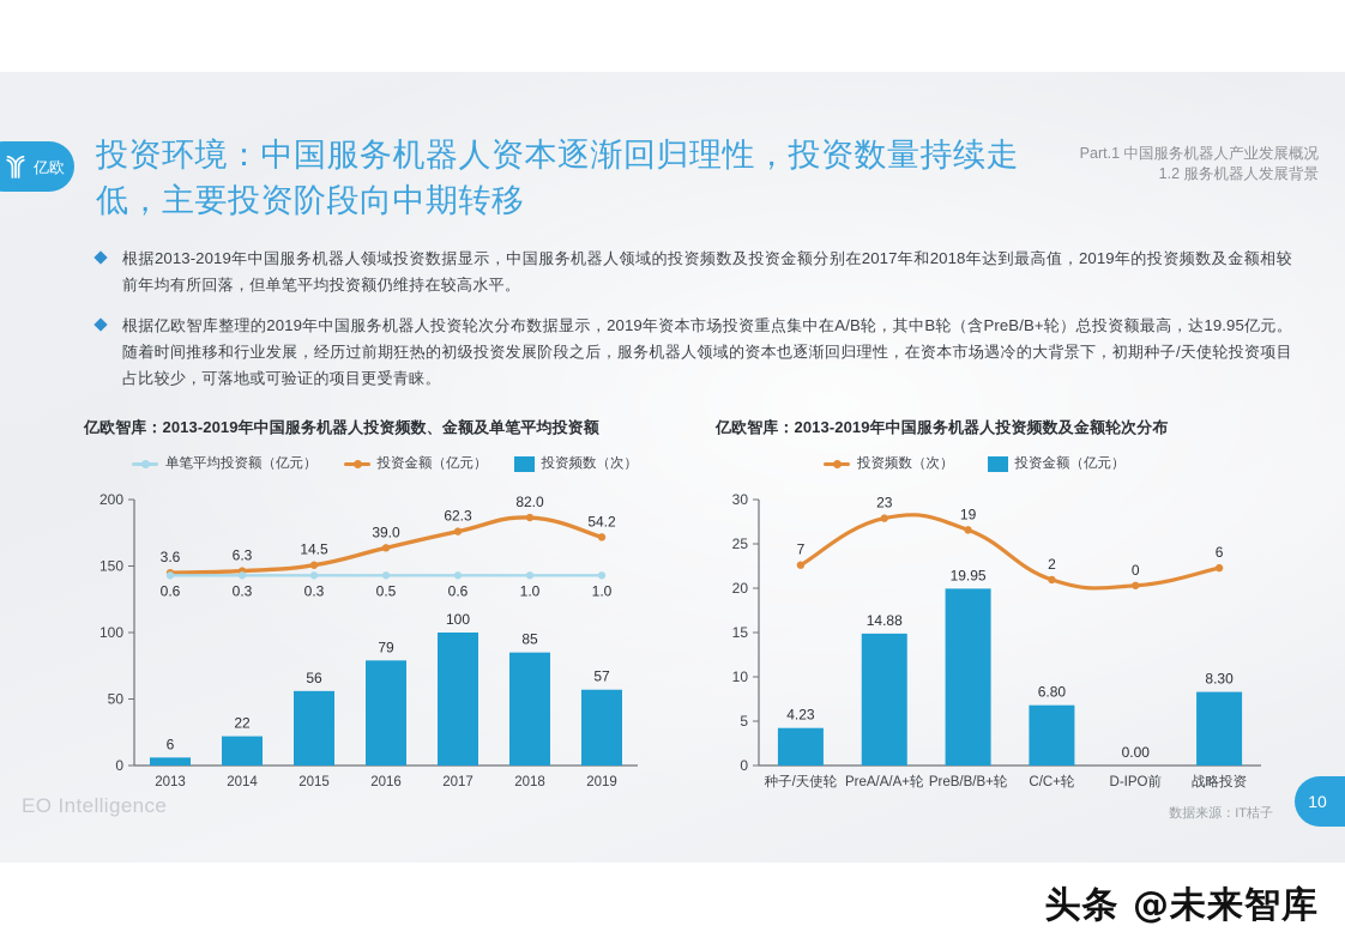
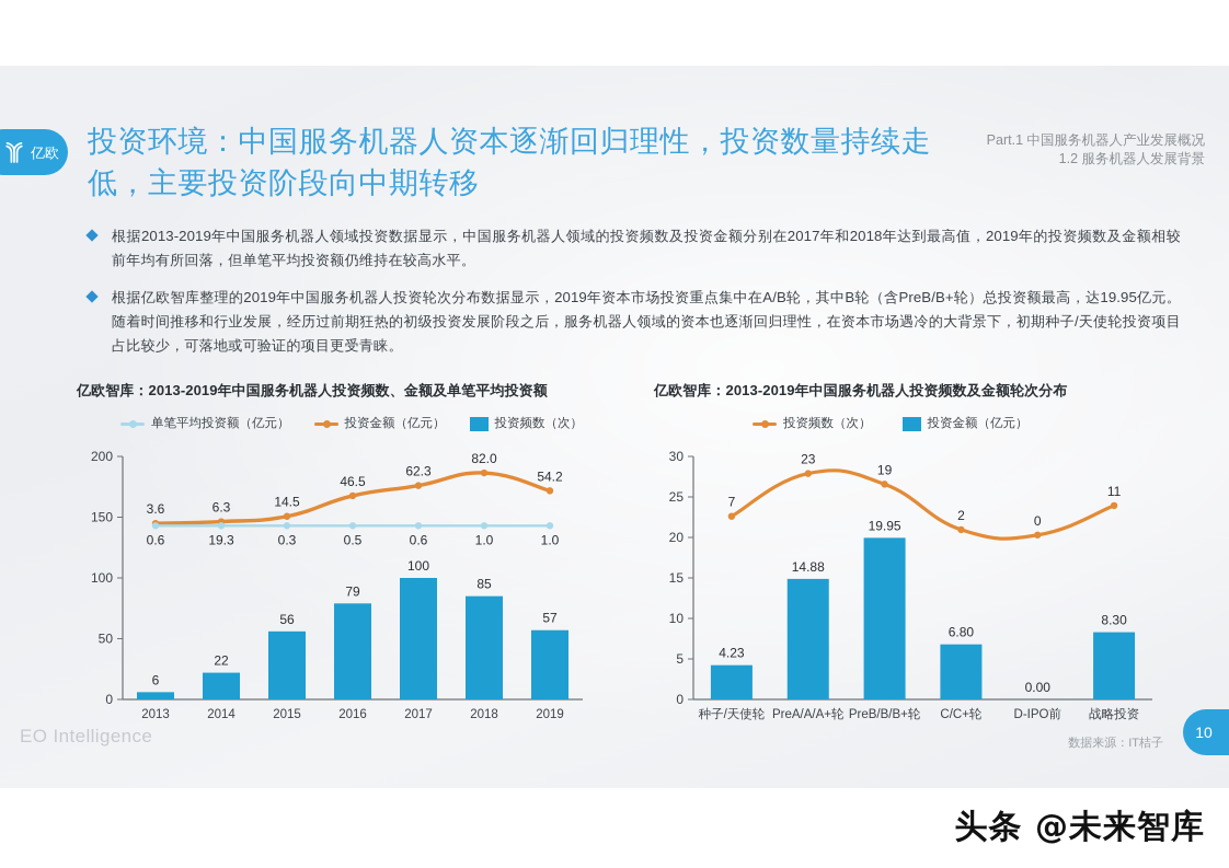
亿欧智库：2013-2019年中国服务机器人投资频数、金额及单笔平均投资额/单笔平均投资额（亿元）/2014: 0.3 -> 19.3
亿欧智库：2013-2019年中国服务机器人投资频数、金额及单笔平均投资额/投资金额（亿元）/2016: 39.0 -> 46.5
亿欧智库：2013-2019年中国服务机器人投资频数及金额轮次分布/投资频数（次）/战略投资: 6 -> 11
